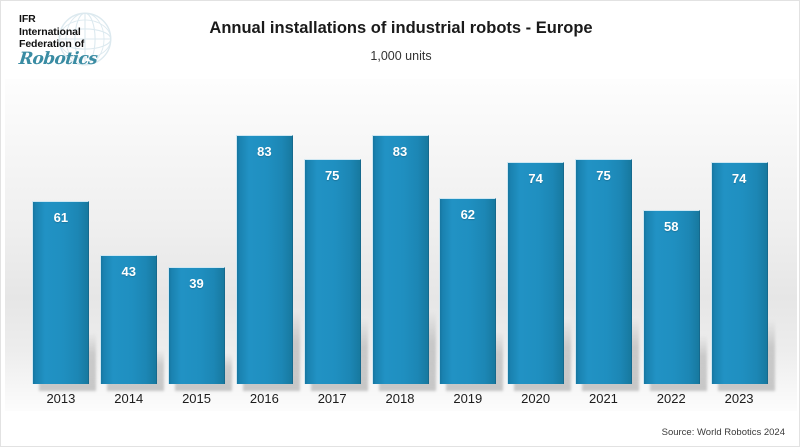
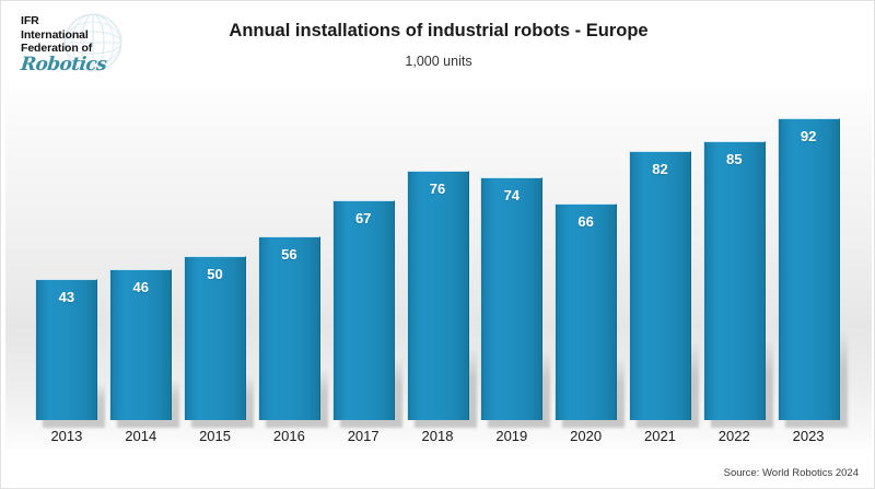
2013: 61 -> 43
2014: 43 -> 46
2015: 39 -> 50
2016: 83 -> 56
2017: 75 -> 67
2018: 83 -> 76
2019: 62 -> 74
2020: 74 -> 66
2021: 75 -> 82
2022: 58 -> 85
2023: 74 -> 92
